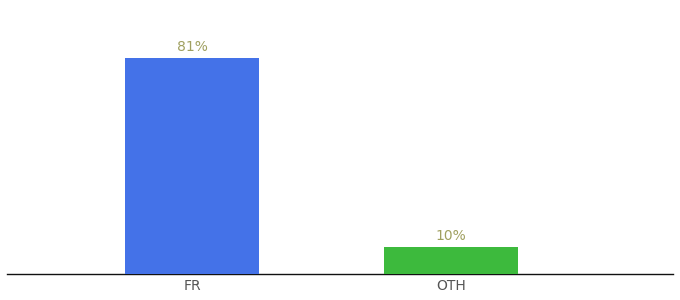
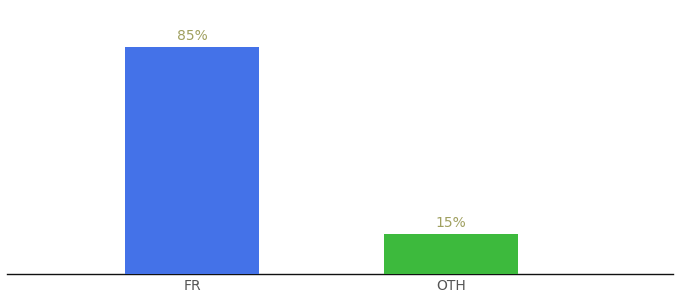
FR: 81% -> 85%
OTH: 10% -> 15%
